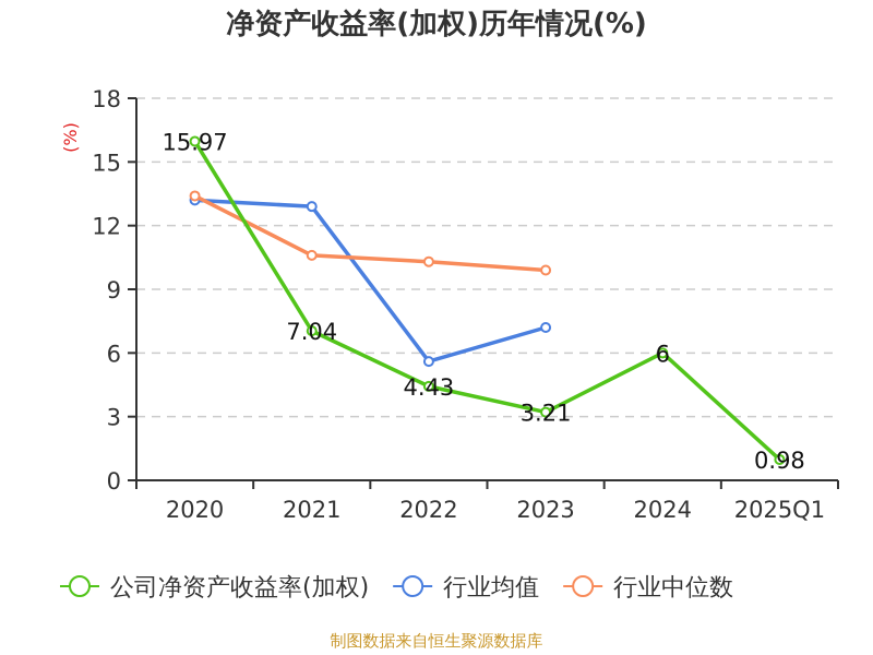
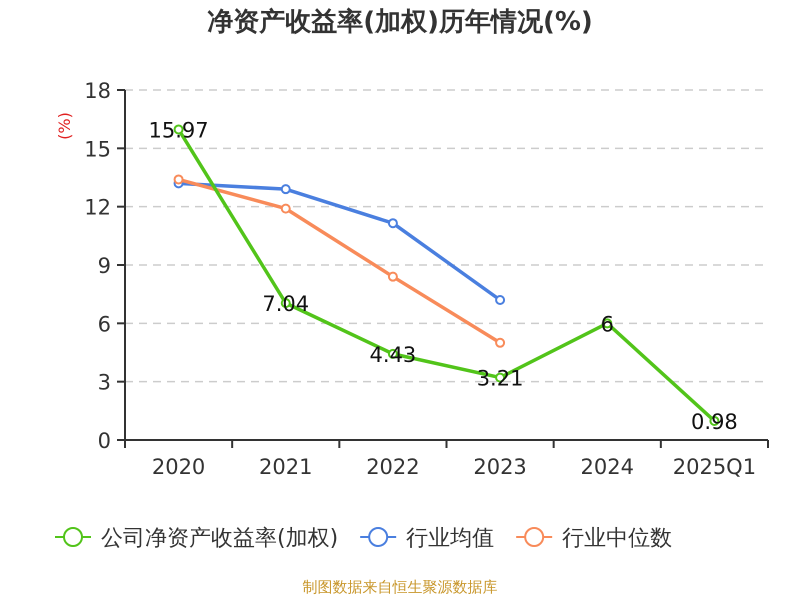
行业中位数/2021: 10.6 -> 11.9
行业均值/2022: 5.6 -> 11.2
行业中位数/2022: 10.3 -> 8.4
行业中位数/2023: 9.9 -> 5.0
